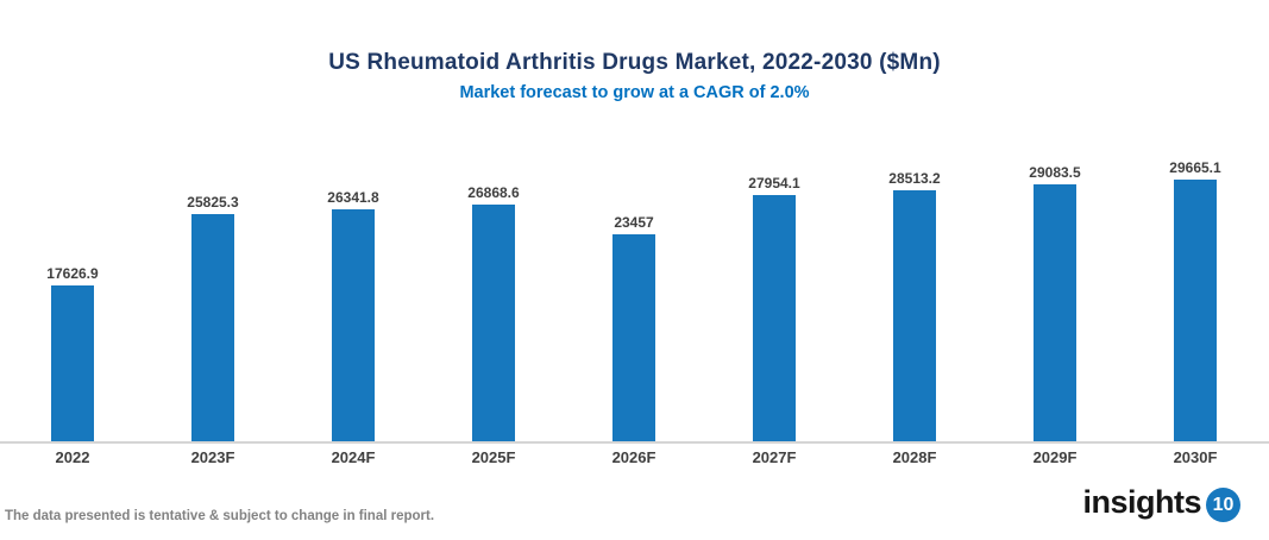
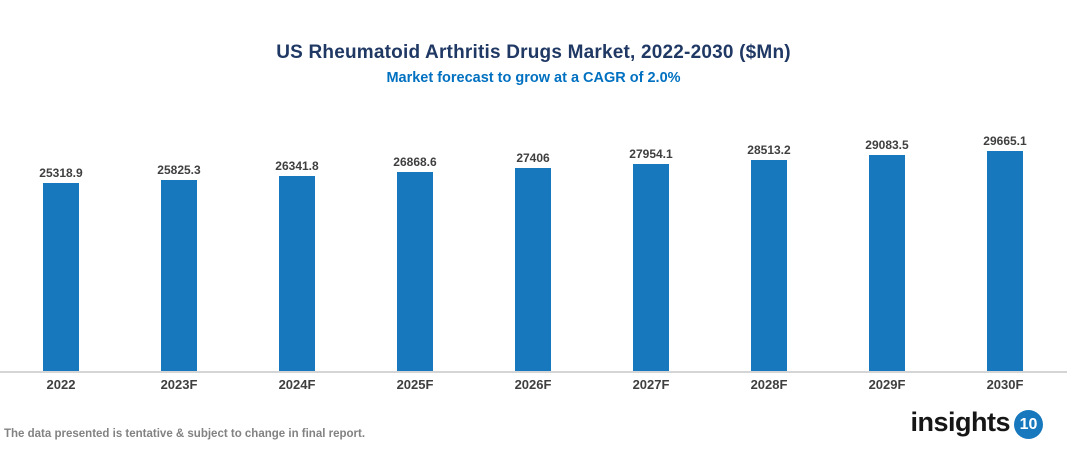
2022: 17626.9 -> 25318.9
2026F: 23457 -> 27406
